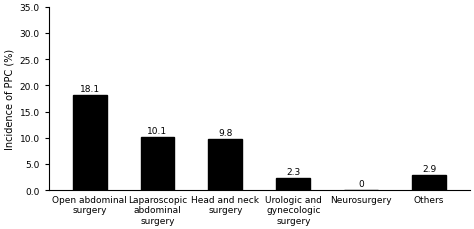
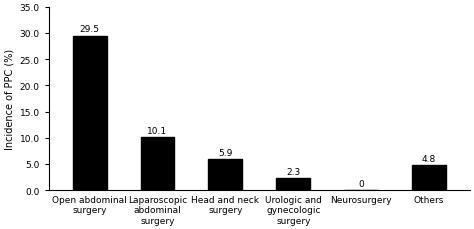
Open abdominal surgery: 18.1 -> 29.5
Head and neck surgery: 9.8 -> 5.9
Others: 2.9 -> 4.8
